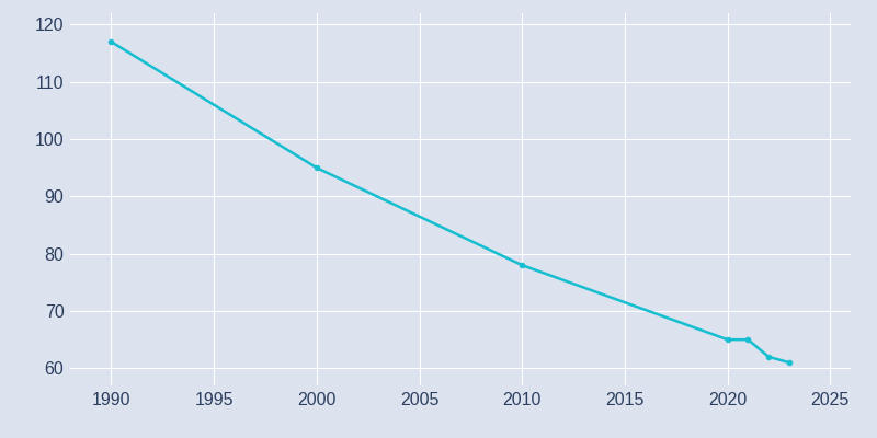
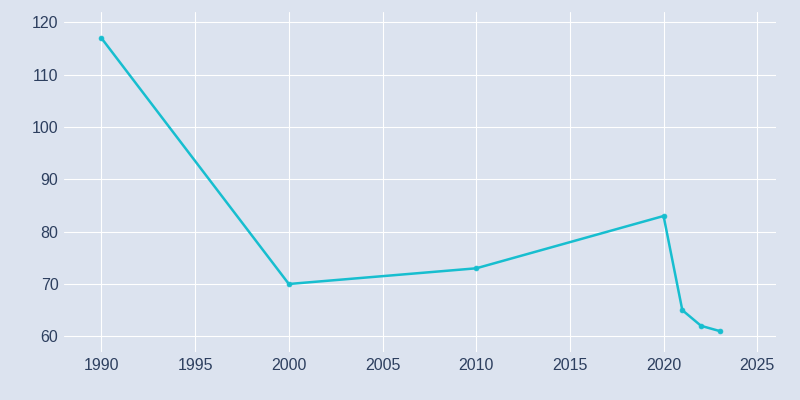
2000: 95 -> 70
2010: 78 -> 73
2020: 65 -> 83
